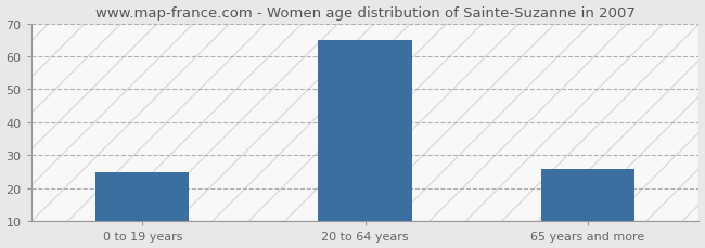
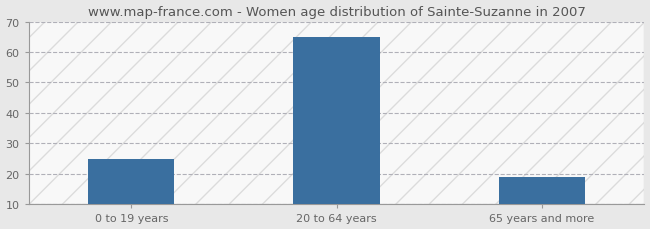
65 years and more: 26 -> 19
